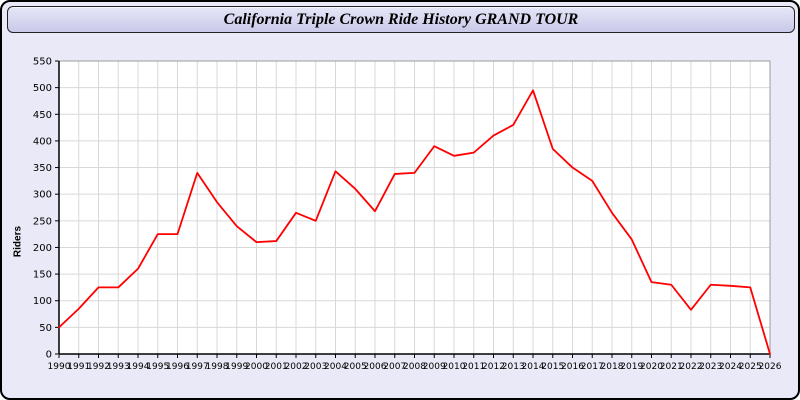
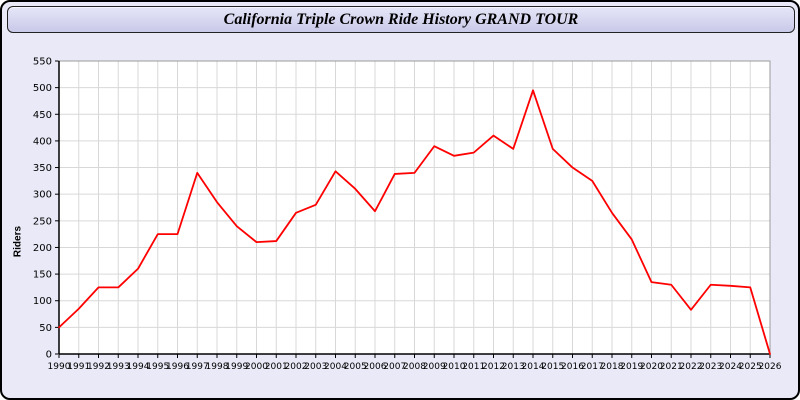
2003: 250 -> 280
2013: 430 -> 380
